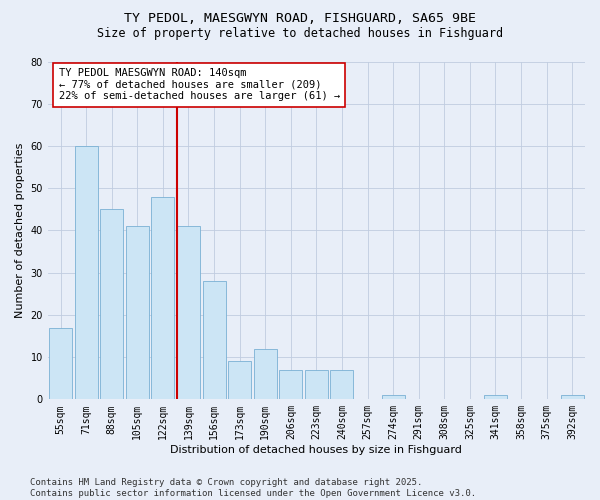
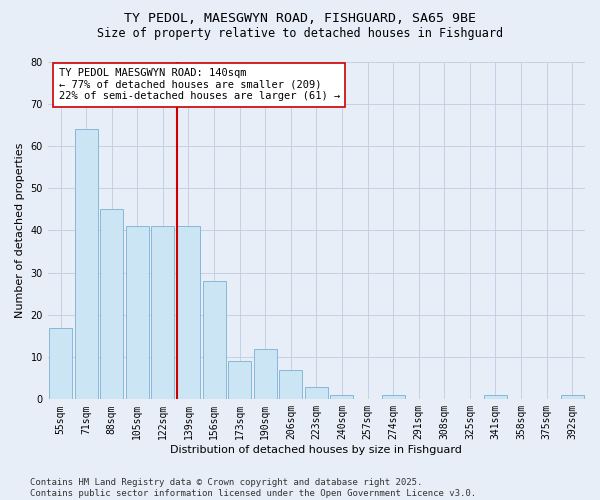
71sqm: 60 -> 64
122sqm: 48 -> 41
223sqm: 7 -> 3
240sqm: 7 -> 1
